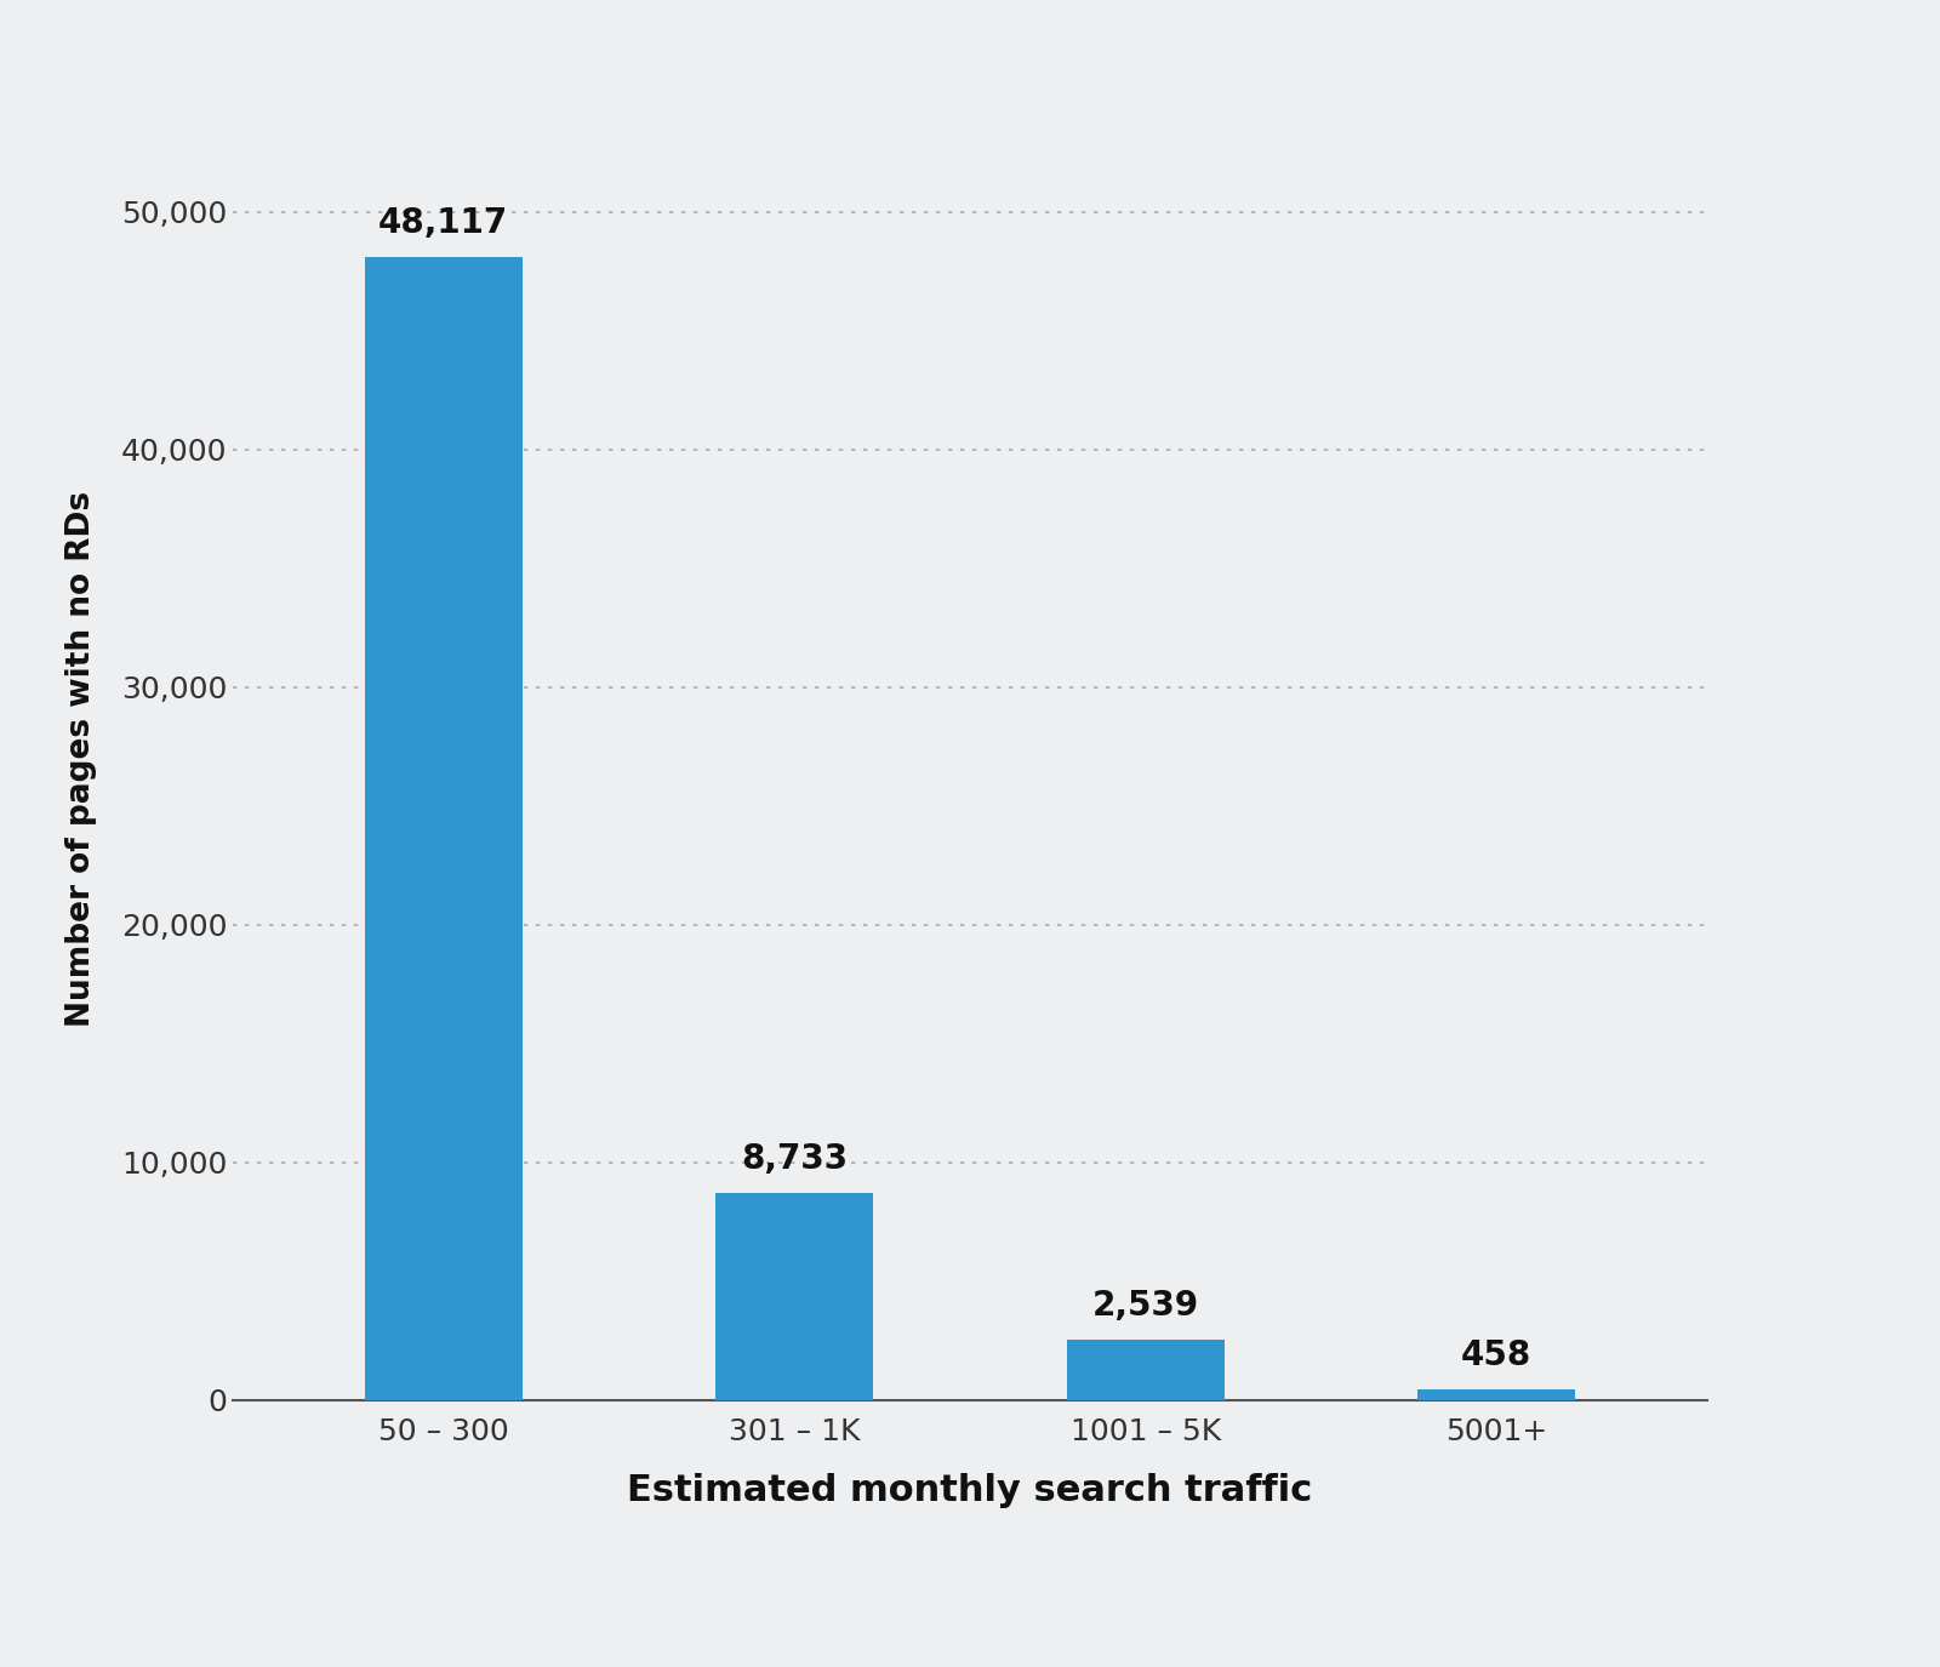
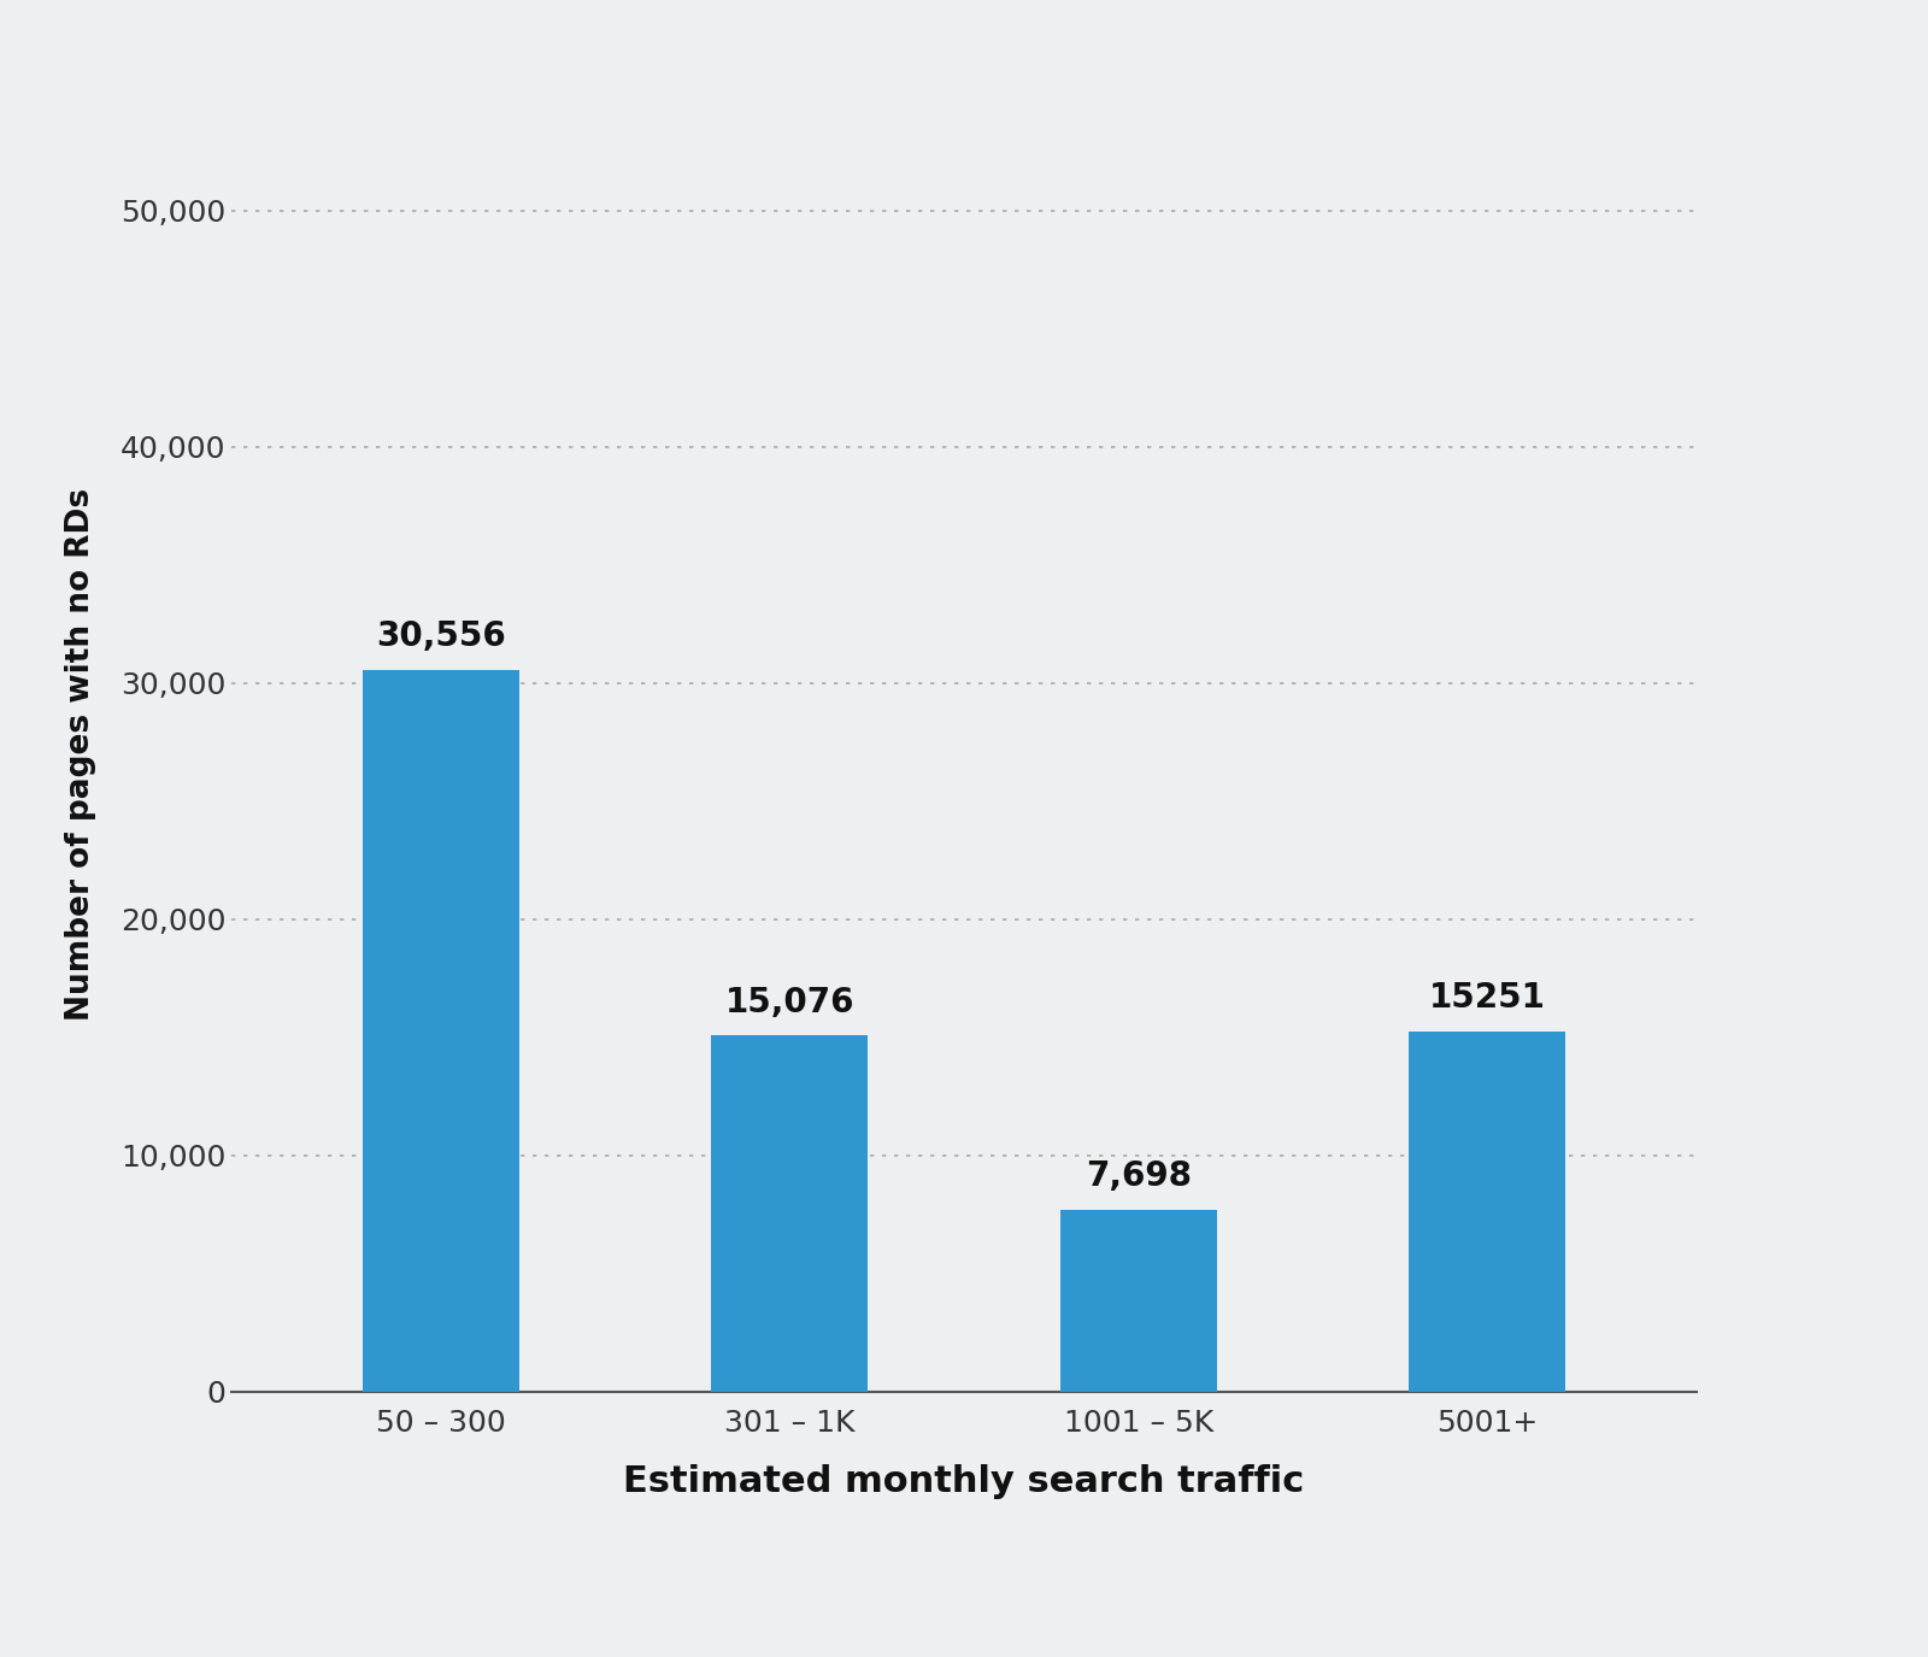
50 – 300: 48,117 -> 30,556
301 – 1K: 8,733 -> 15,076
1001 – 5K: 2,539 -> 7,698
5001+: 458 -> 15251
